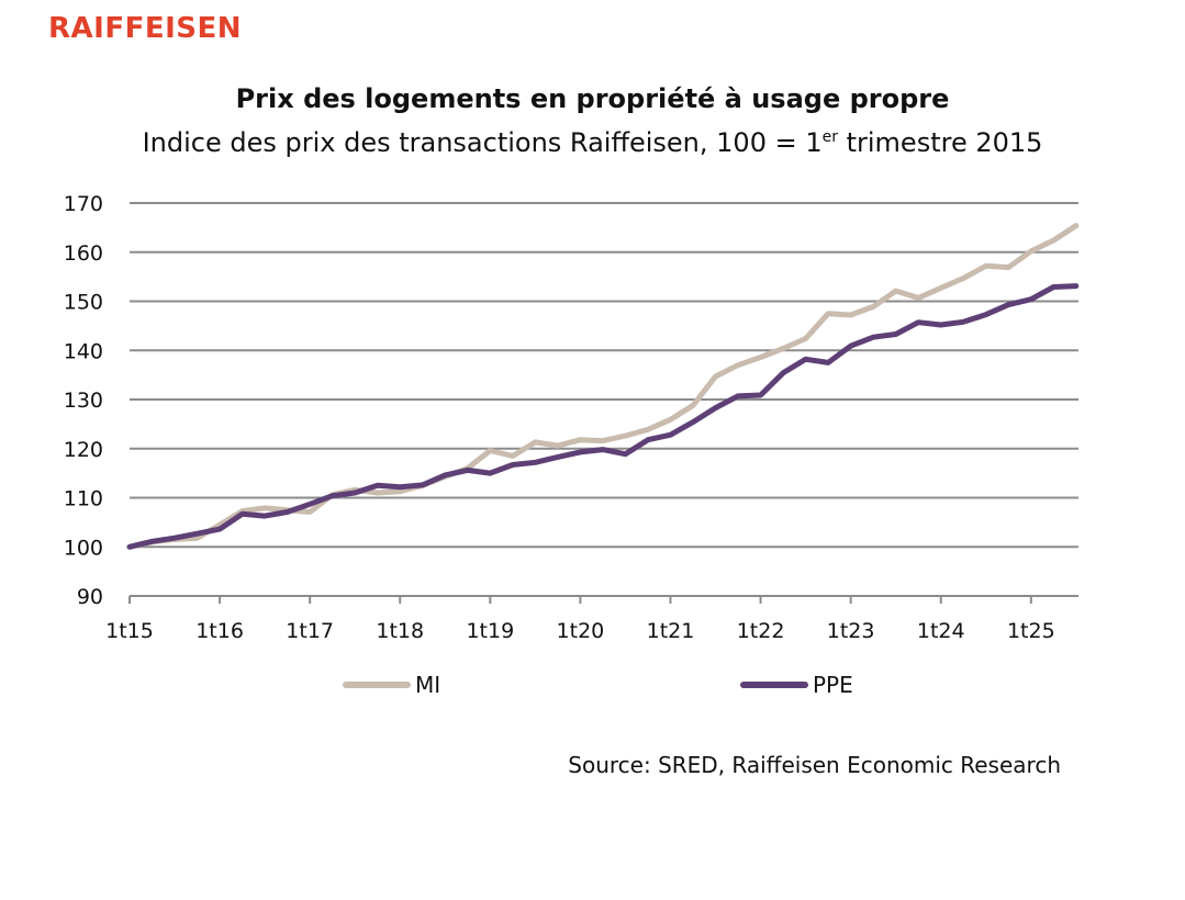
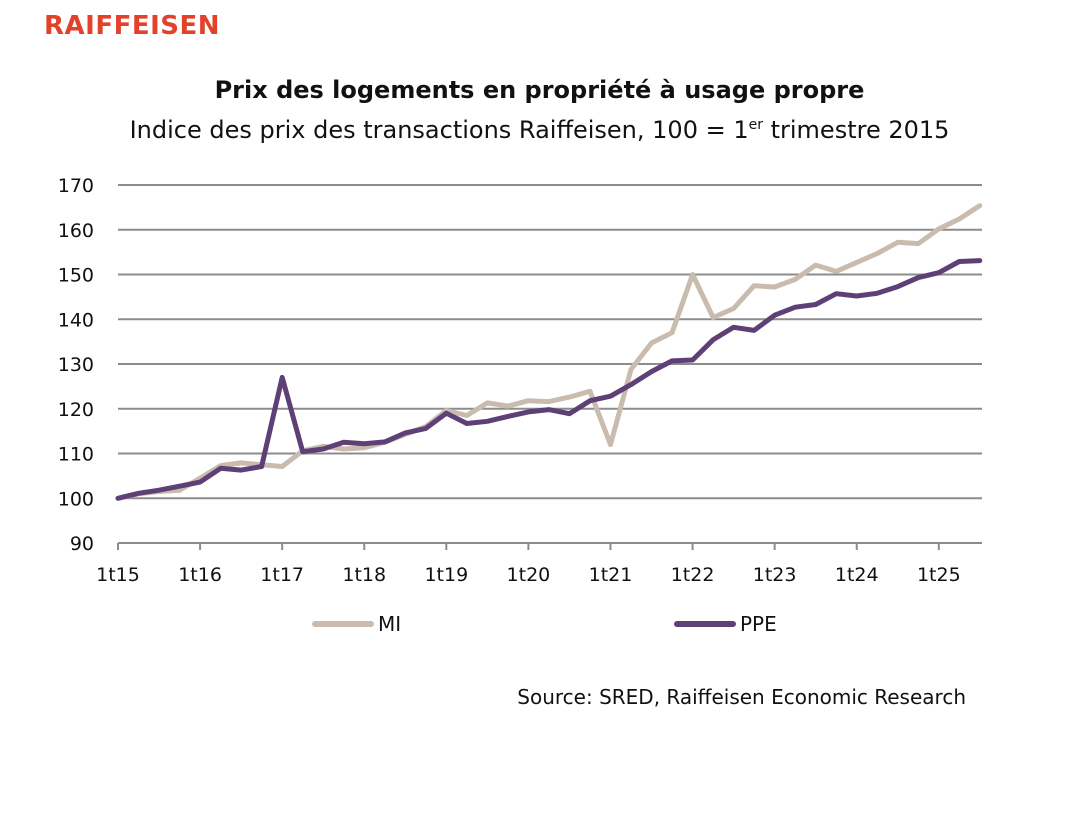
PPE/1t17: 109 -> 127
PPE/1t19: 115 -> 119
MI/1t21: 126 -> 112
MI/1t22: 139 -> 150
